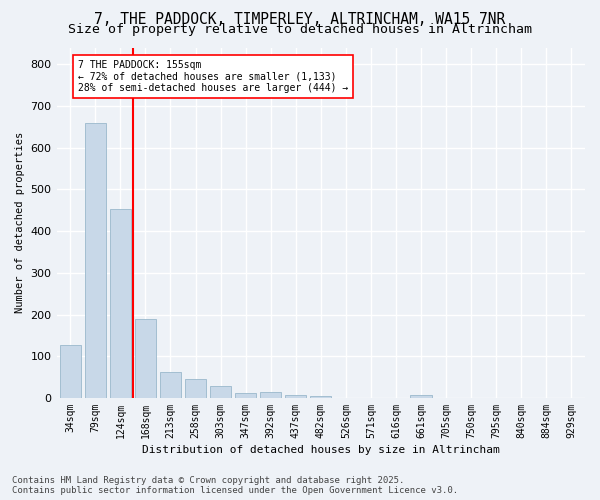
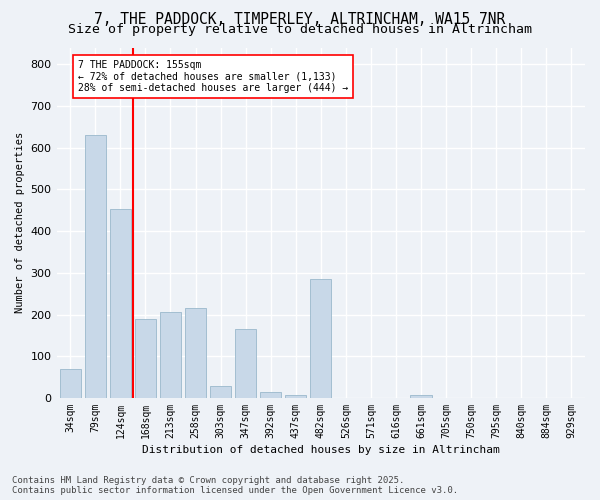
34sqm: 127 -> 70
79sqm: 660 -> 630
213sqm: 63 -> 205
258sqm: 46 -> 215
347sqm: 12 -> 165
482sqm: 4 -> 285
